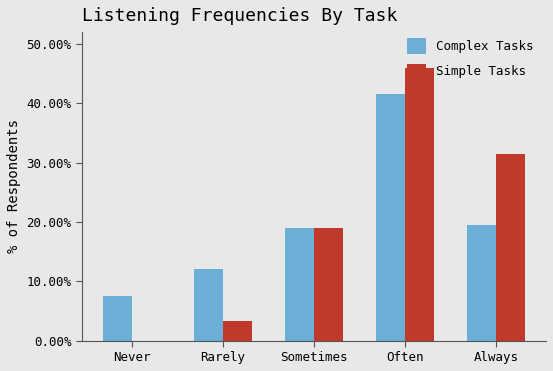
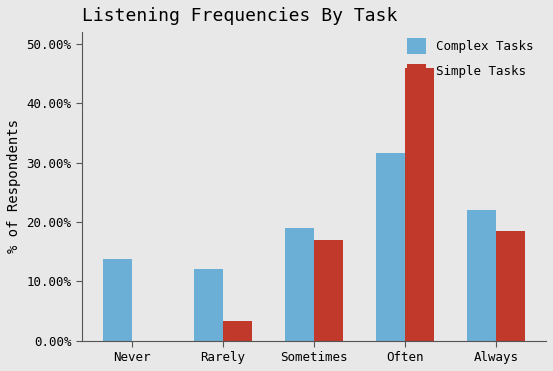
Complex Tasks/Never: 7.5% -> 13.8%
Simple Tasks/Sometimes: 19.0% -> 17.0%
Complex Tasks/Often: 41.5% -> 31.6%
Complex Tasks/Always: 19.5% -> 22.0%
Simple Tasks/Always: 31.5% -> 18.4%
